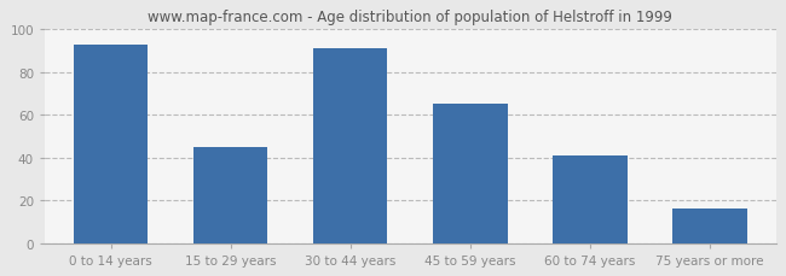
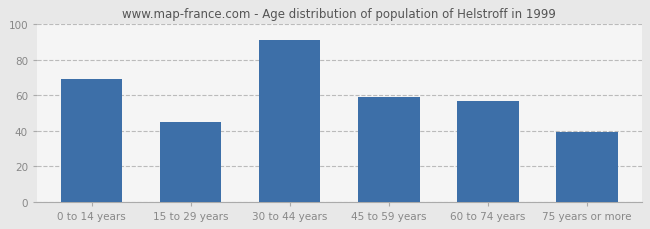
0 to 14 years: 93 -> 69
45 to 59 years: 65 -> 59
60 to 74 years: 41 -> 57
75 years or more: 16 -> 39
